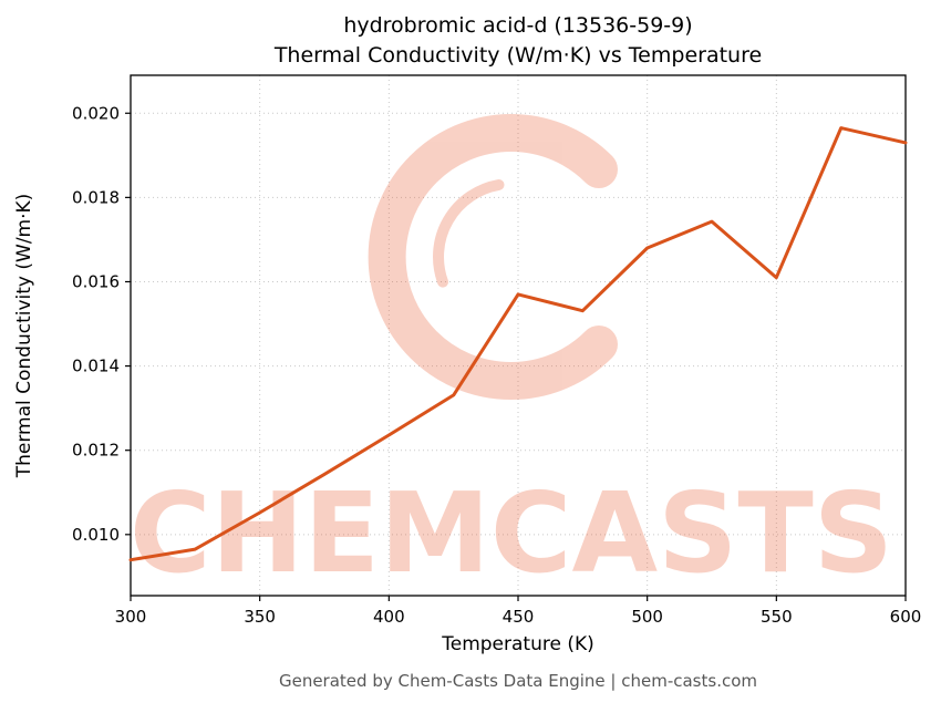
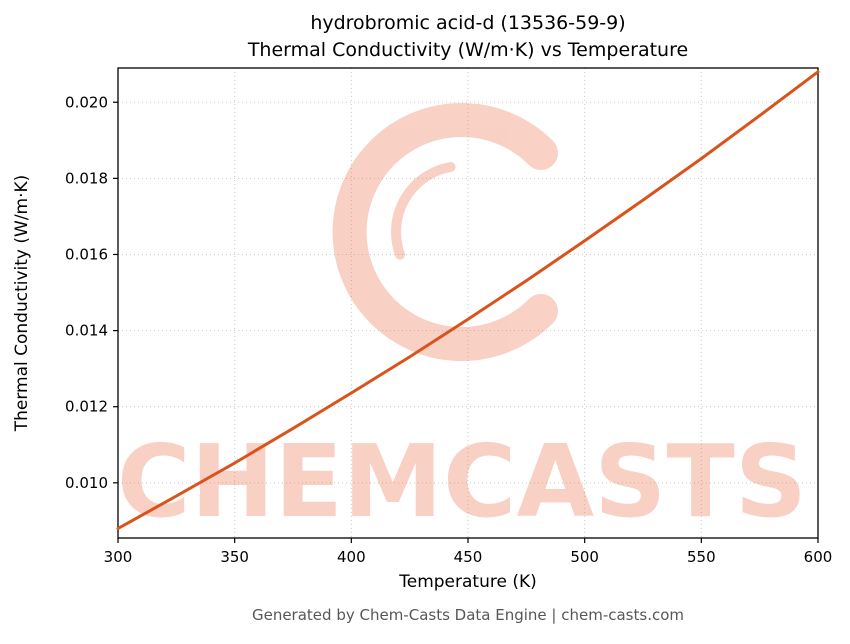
300: 0.0094 -> 0.0088
450: 0.0157 -> 0.0143
500: 0.0168 -> 0.0164
550: 0.0161 -> 0.0185
600: 0.0193 -> 0.0208
